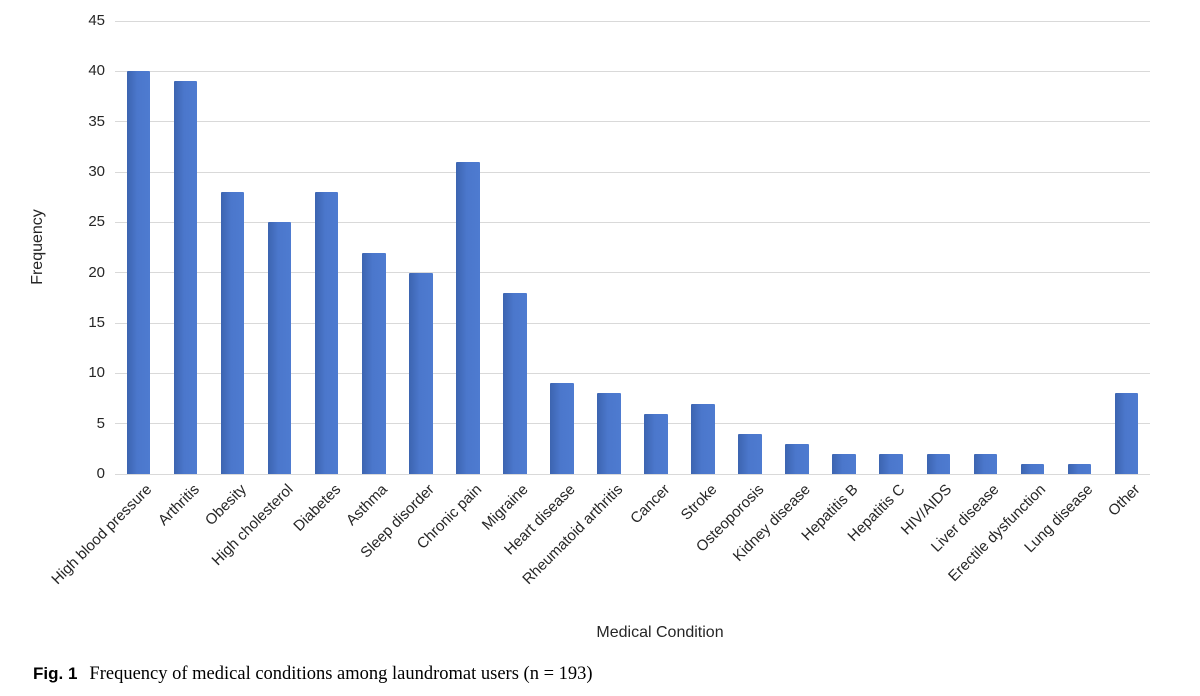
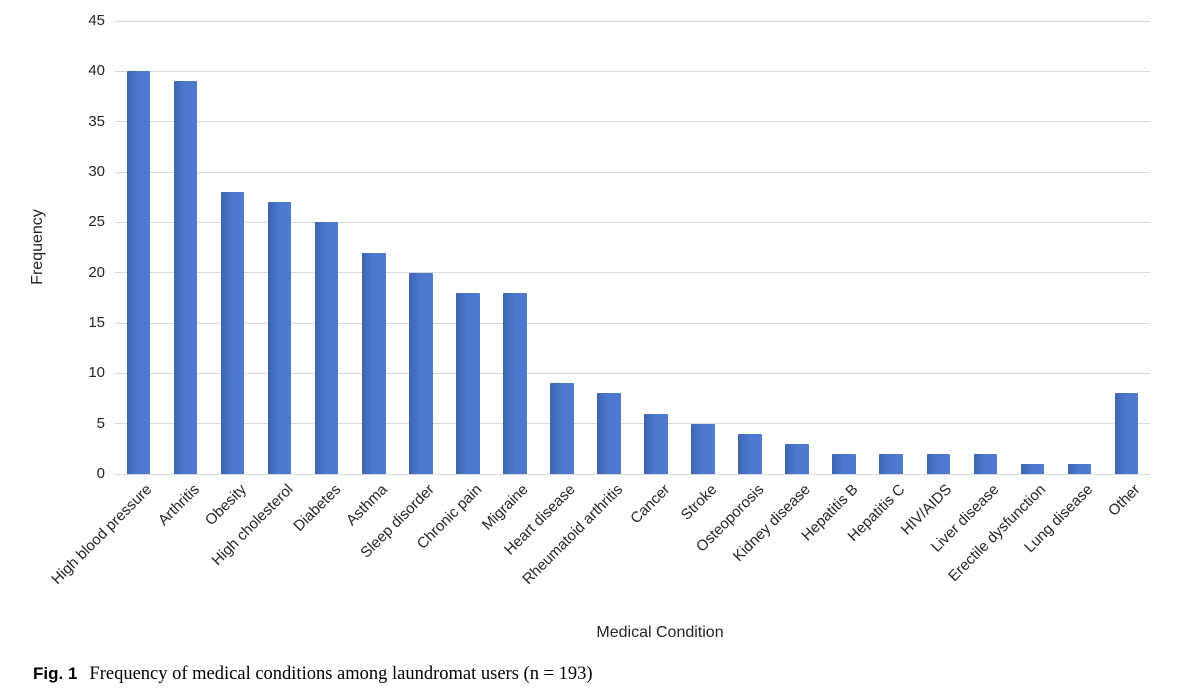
High cholesterol: 25 -> 27
Diabetes: 28 -> 25
Chronic pain: 31 -> 18
Stroke: 7 -> 5
